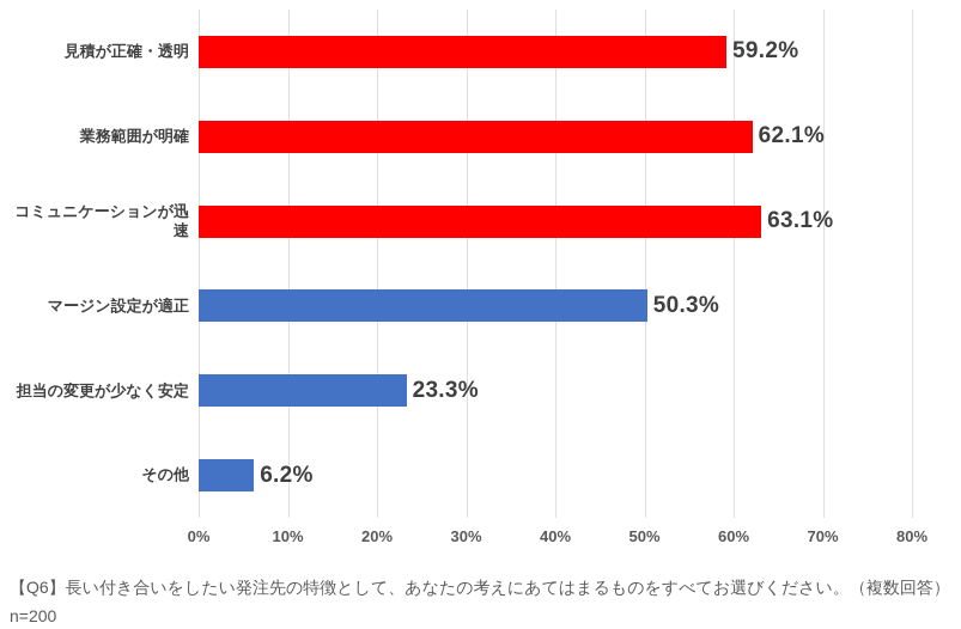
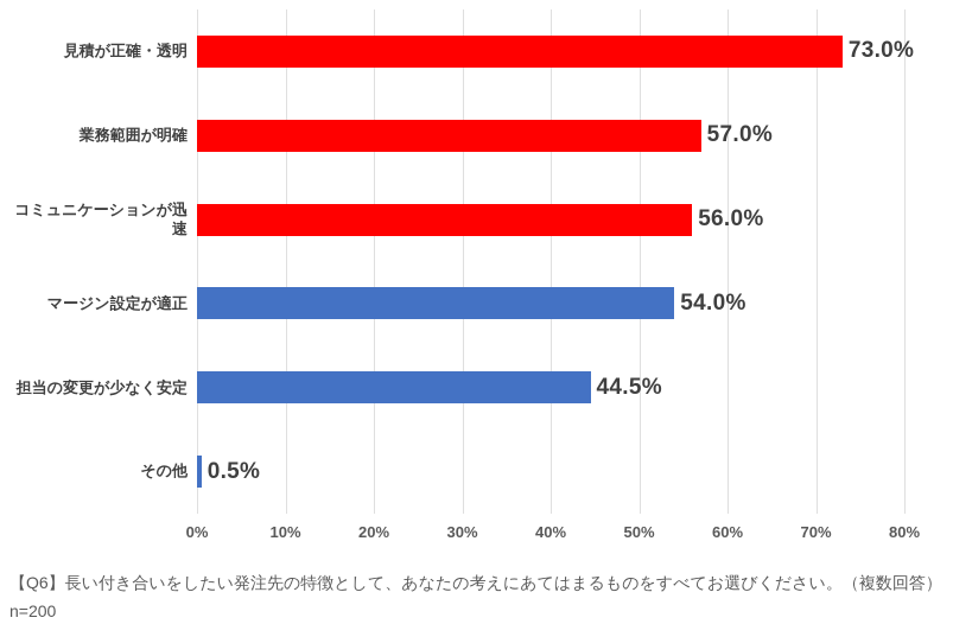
見積が正確・透明: 59.2% -> 73.0%
業務範囲が明確: 62.1% -> 57.0%
コミュニケーションが迅速: 63.1% -> 56.0%
マージン設定が適正: 50.3% -> 54.0%
担当の変更が少なく安定: 23.3% -> 44.5%
その他: 6.2% -> 0.5%
